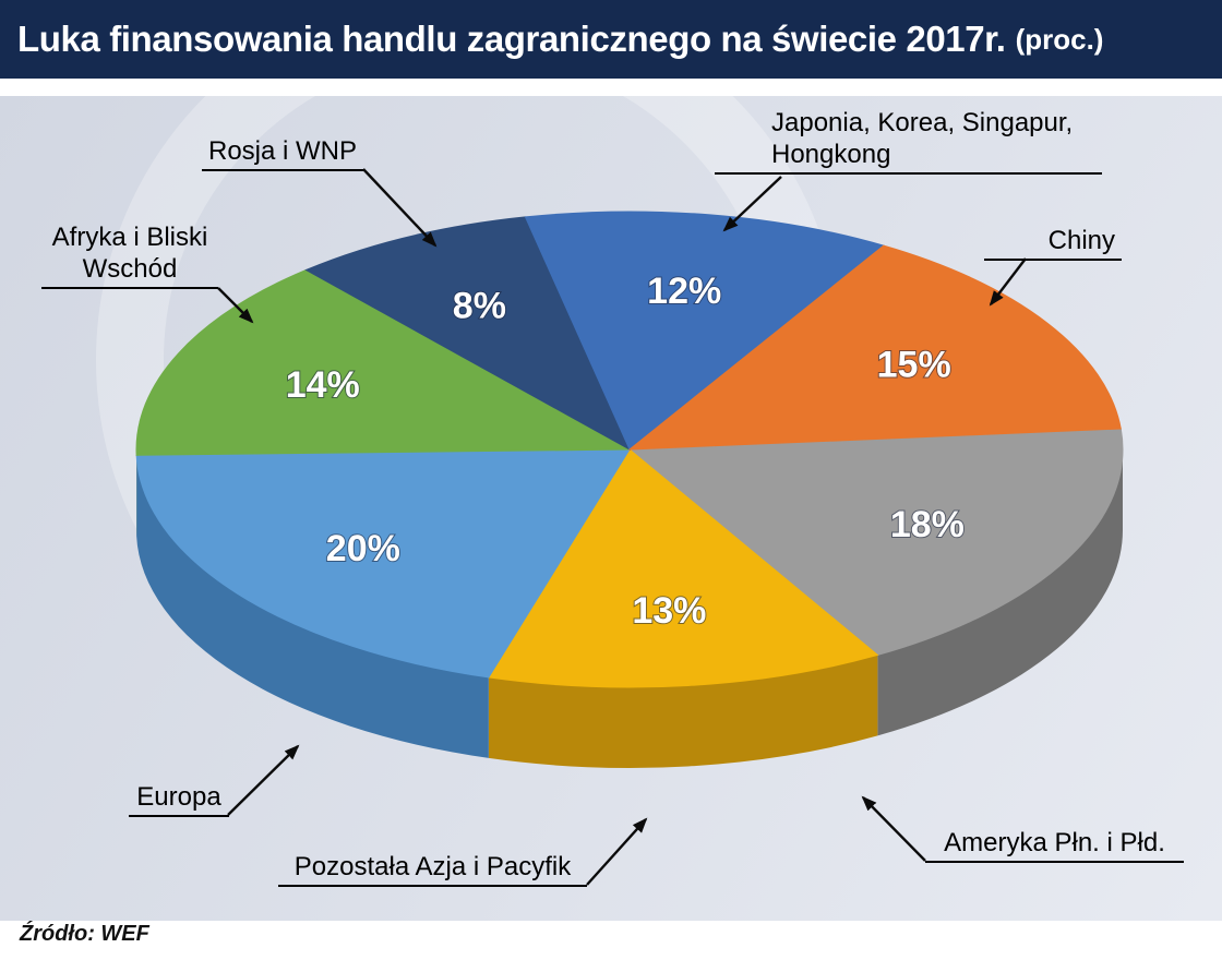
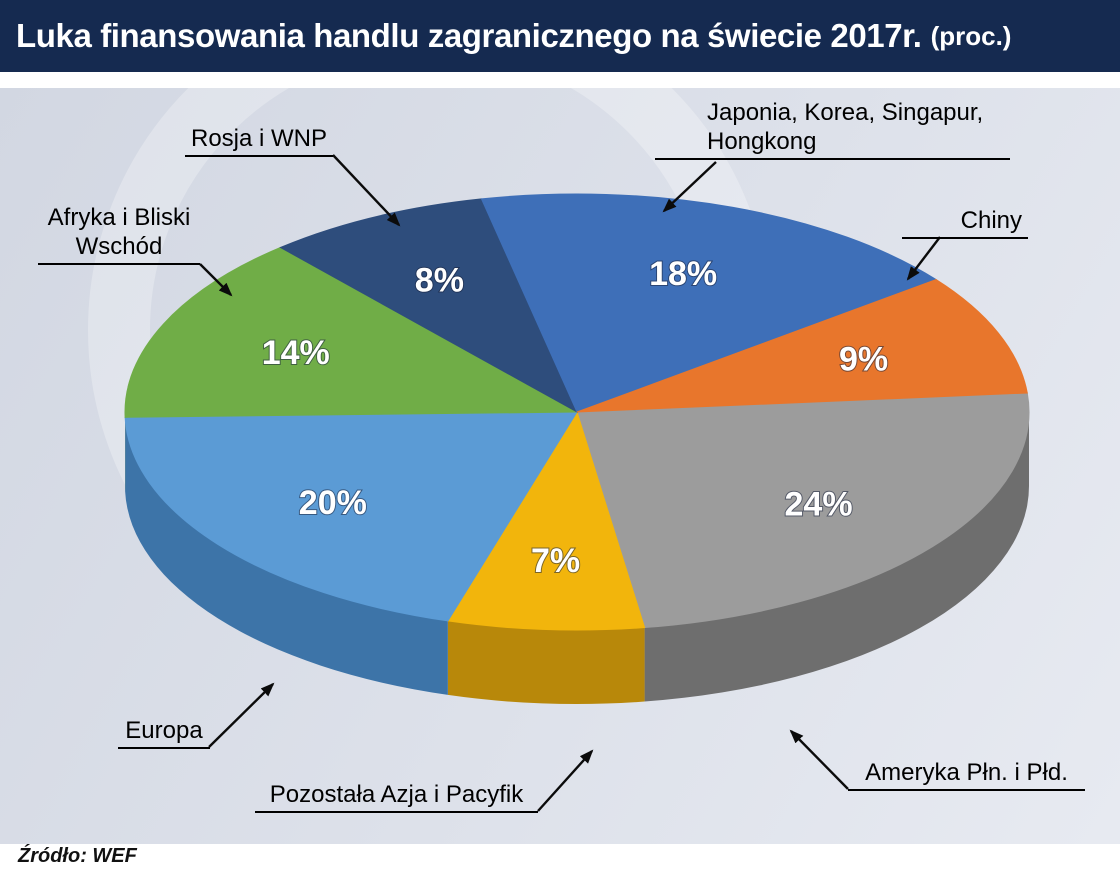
Ameryka Płn. i Płd.: 18% -> 24%
Pozostała Azja i Pacyfik: 13% -> 7%
Japonia, Korea, Singapur, Hongkong: 12% -> 18%
Chiny: 15% -> 9%
